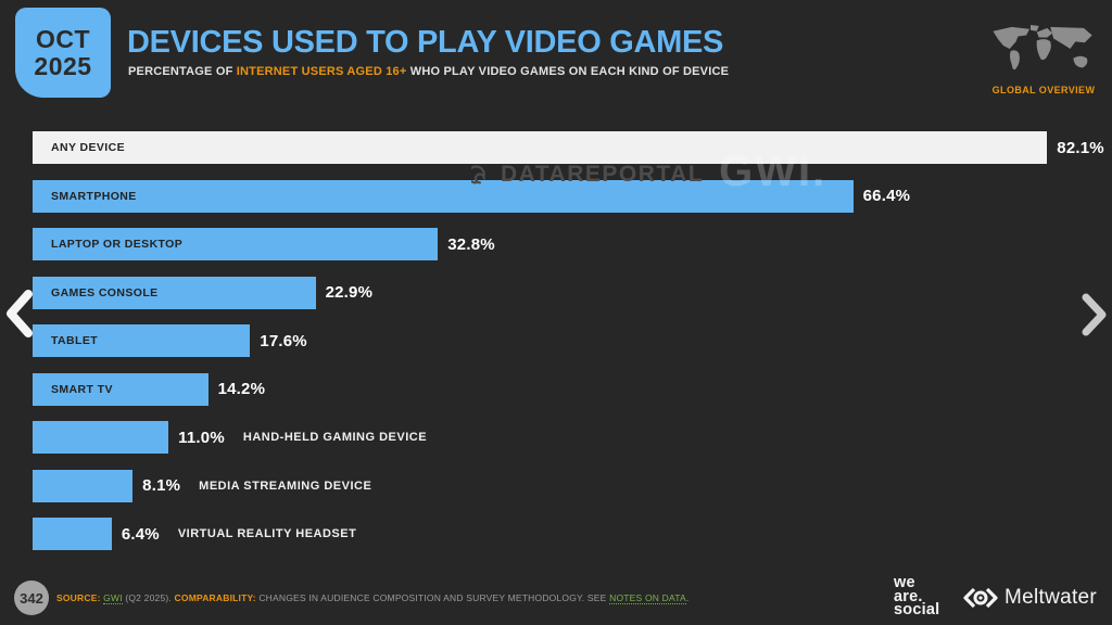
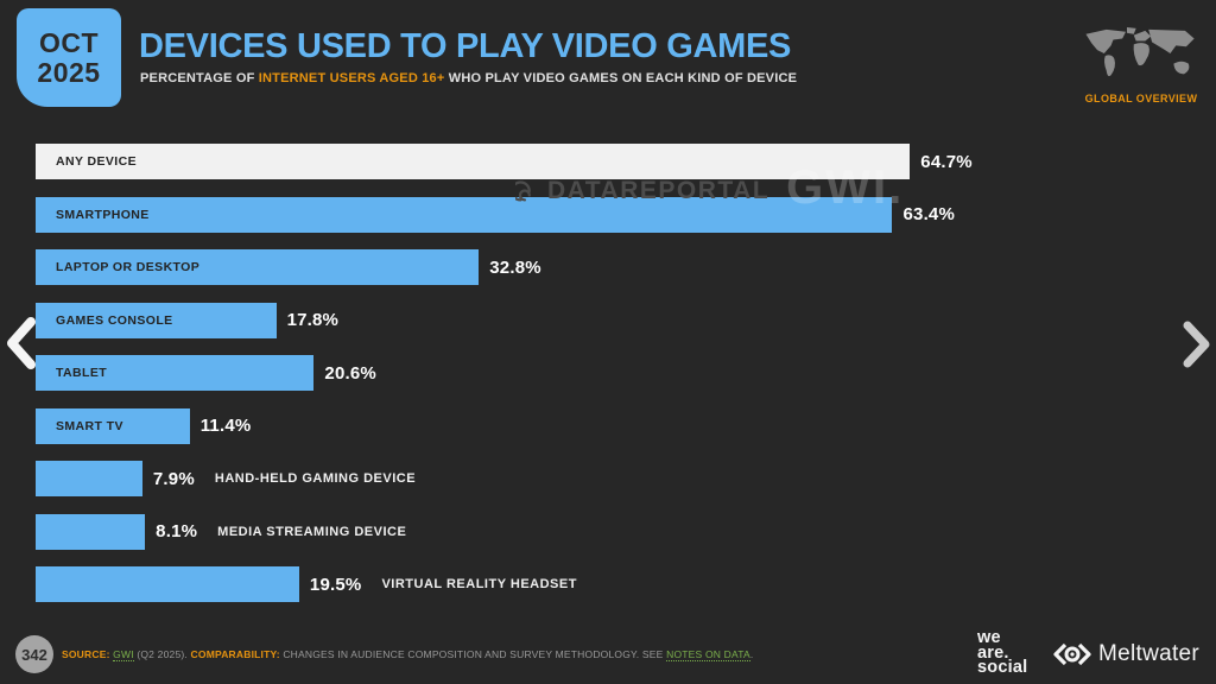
ANY DEVICE: 82.1% -> 64.7%
SMARTPHONE: 66.4% -> 63.4%
GAMES CONSOLE: 22.9% -> 17.8%
TABLET: 17.6% -> 20.6%
SMART TV: 14.2% -> 11.4%
HAND-HELD GAMING DEVICE: 11.0% -> 7.9%
VIRTUAL REALITY HEADSET: 6.4% -> 19.5%
